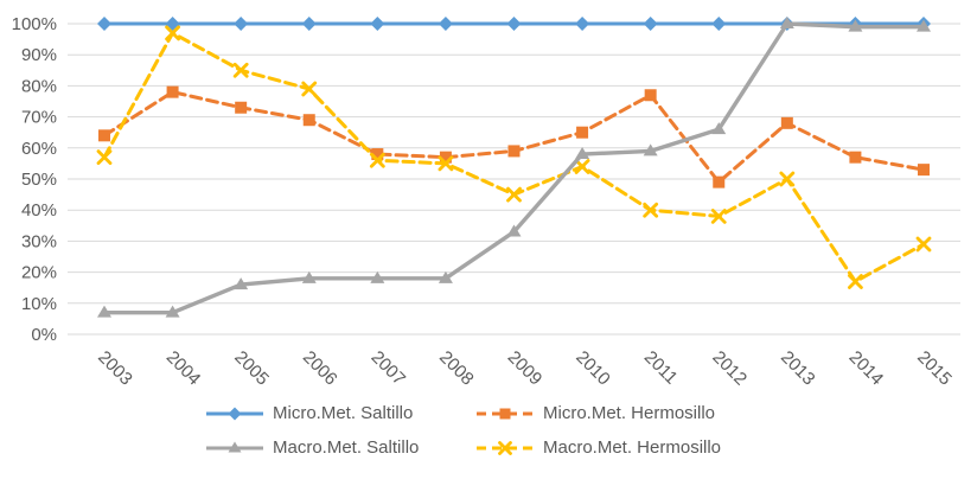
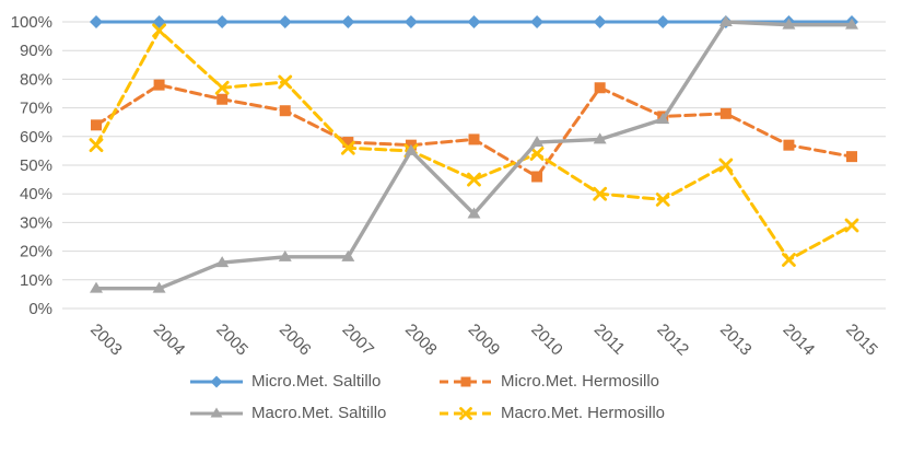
Macro.Met. Hermosillo/2005: 85% -> 77%
Macro.Met. Saltillo/2008: 18% -> 55%
Micro.Met. Hermosillo/2010: 65% -> 46%
Micro.Met. Hermosillo/2012: 49% -> 67%
